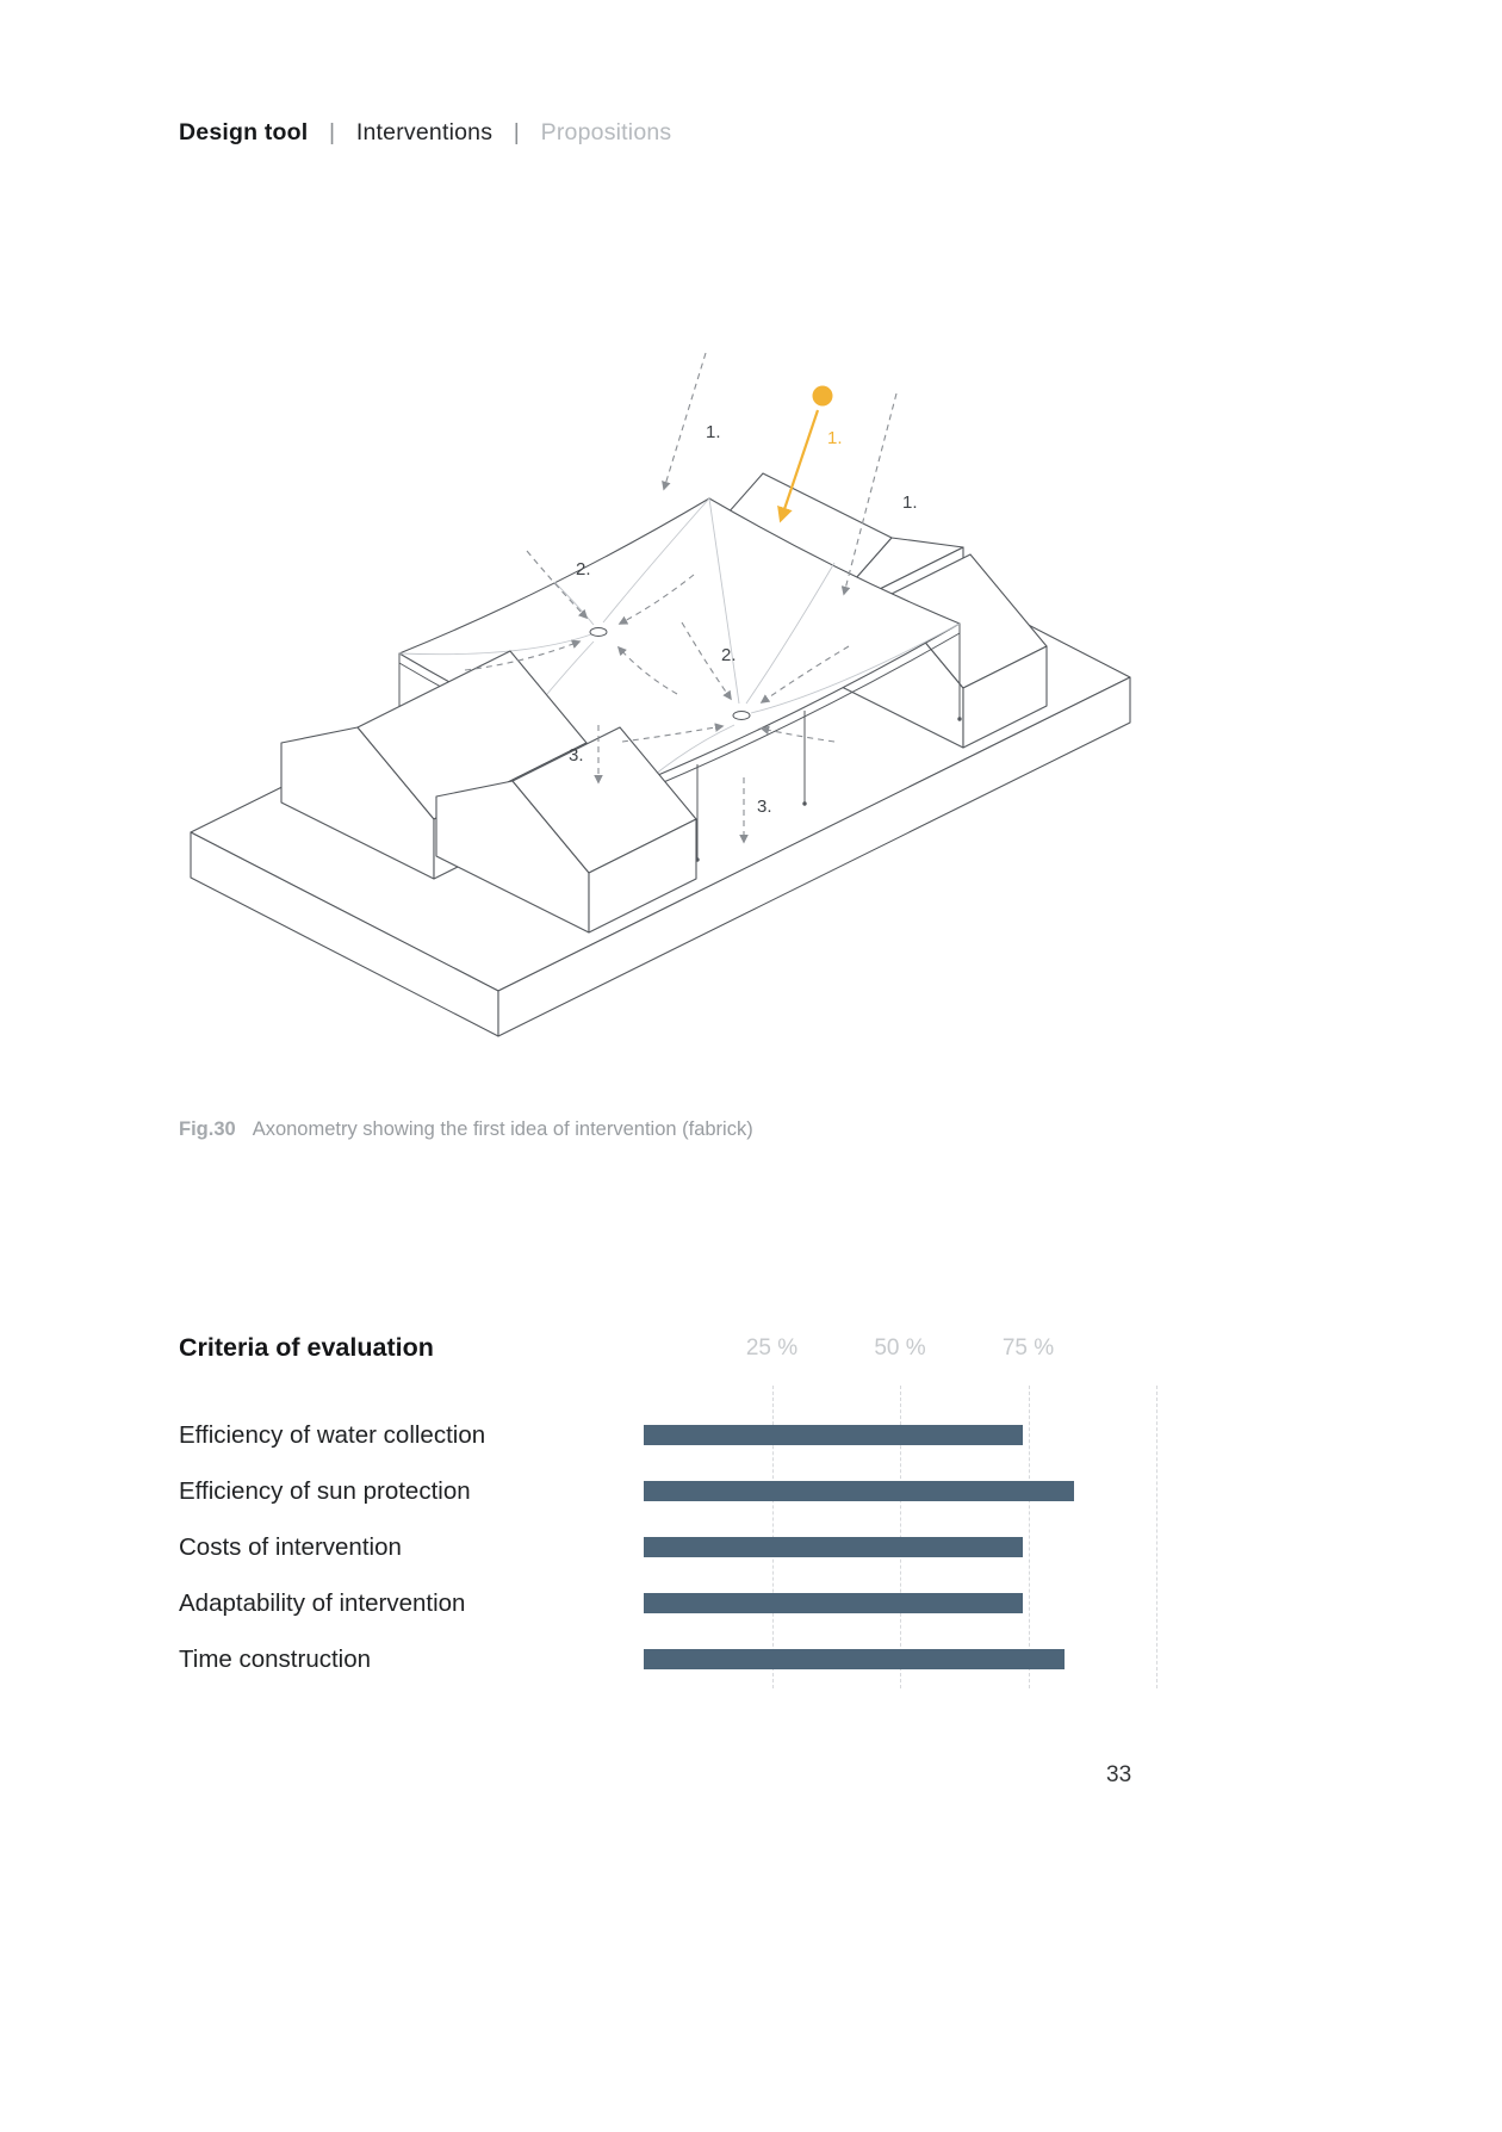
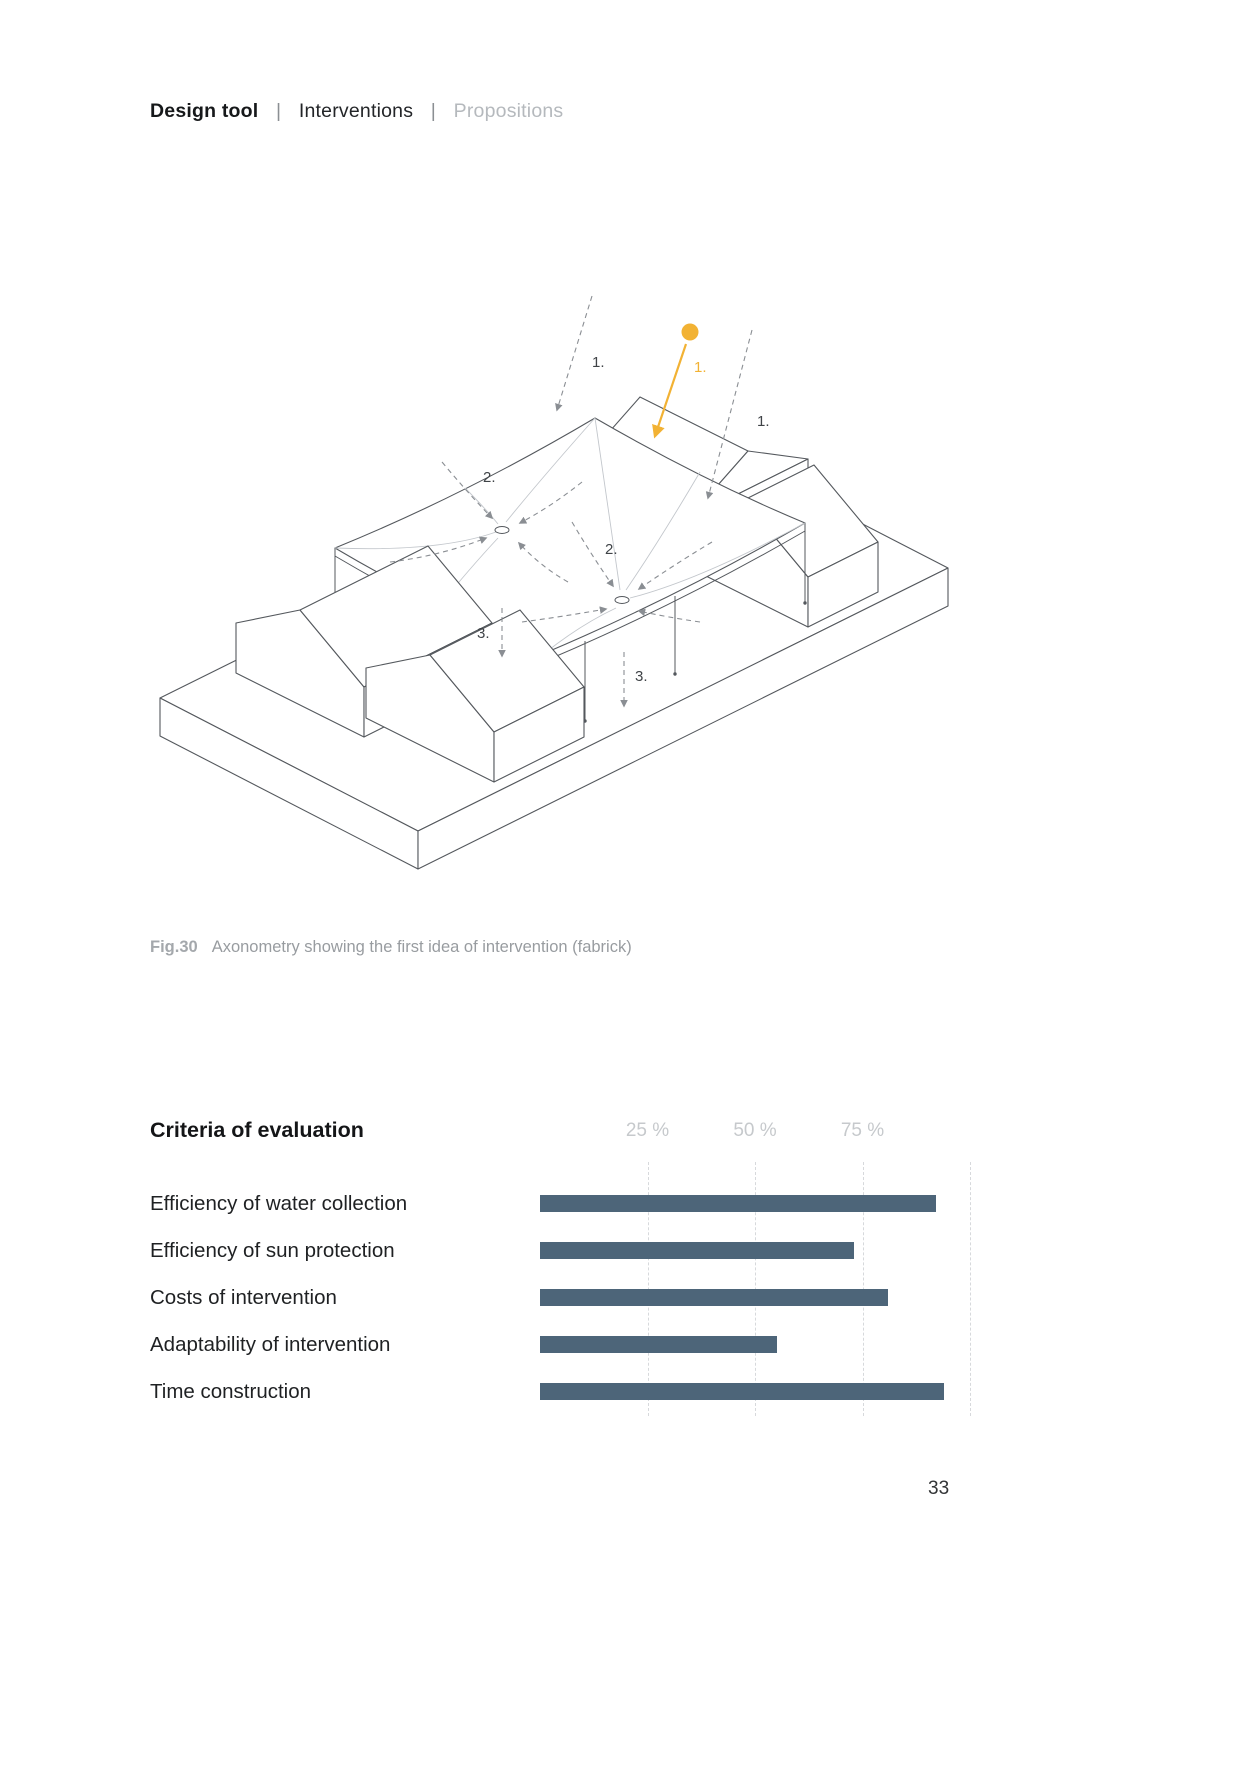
Efficiency of water collection: 74% -> 92%
Efficiency of sun protection: 84% -> 73%
Costs of intervention: 74% -> 81%
Adaptability of intervention: 74% -> 55%
Time construction: 82% -> 94%
